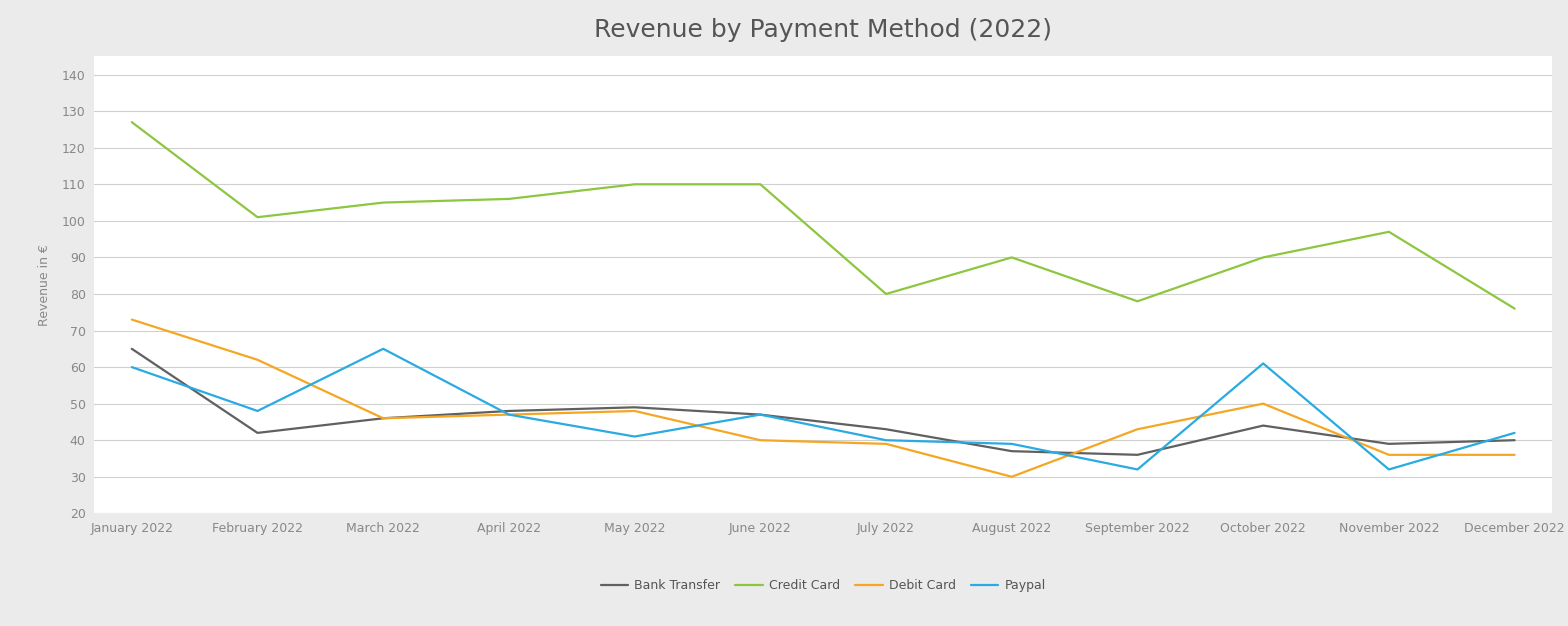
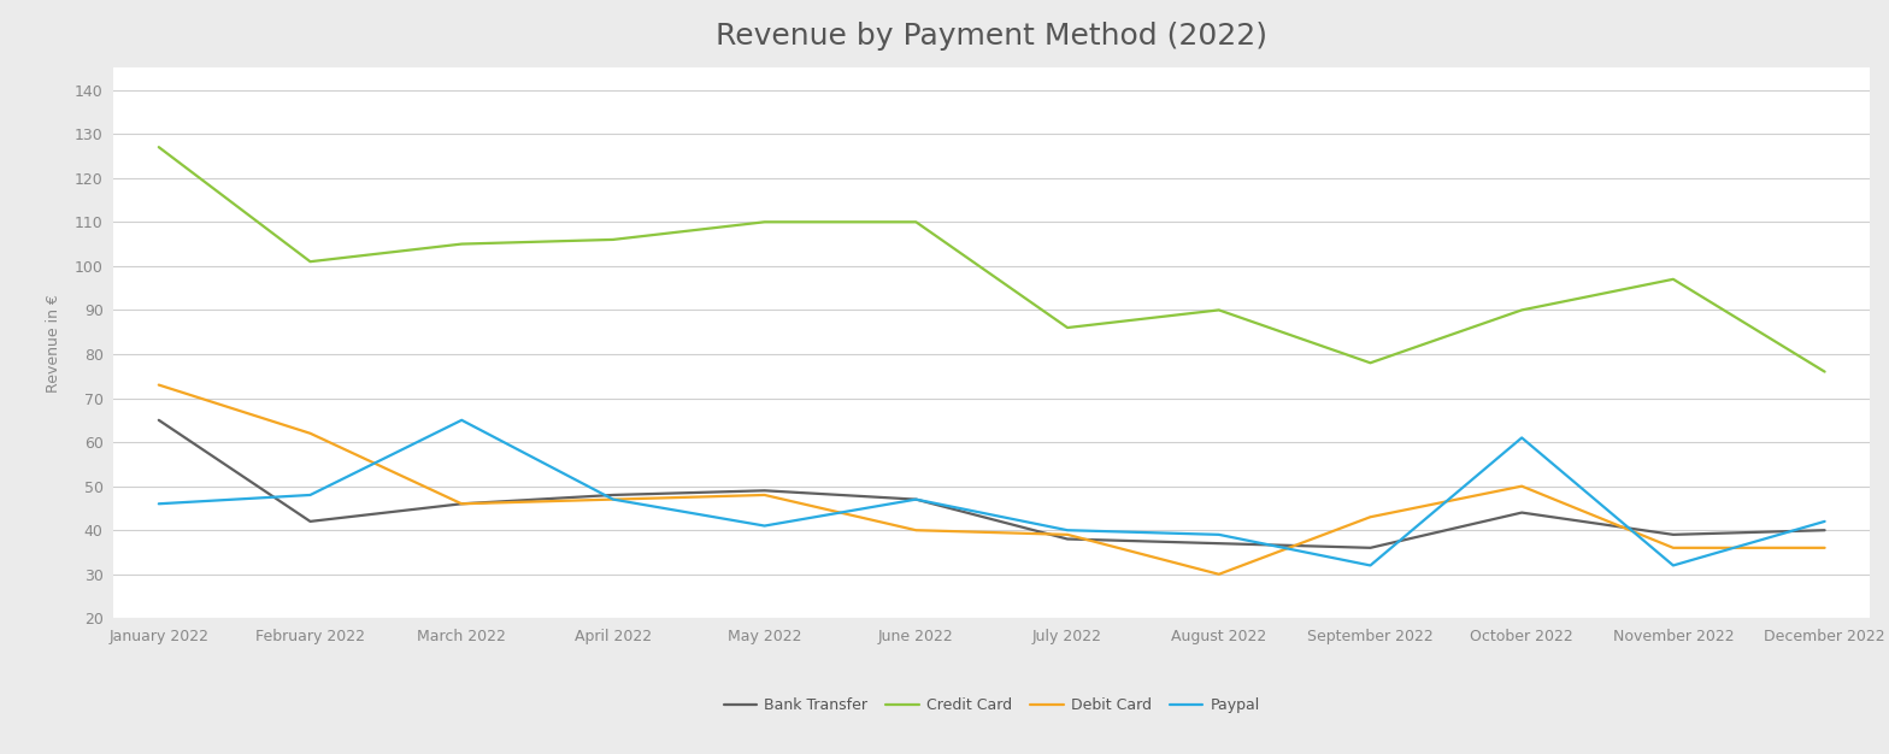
Paypal/January 2022: 60 -> 46
Bank Transfer/July 2022: 43 -> 38
Credit Card/July 2022: 80 -> 86
